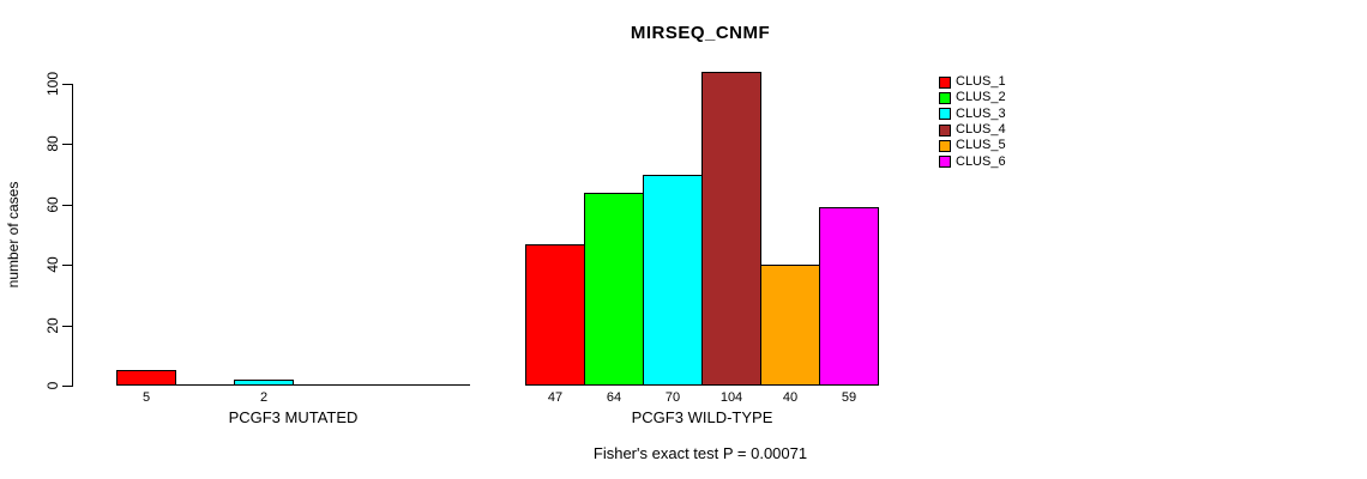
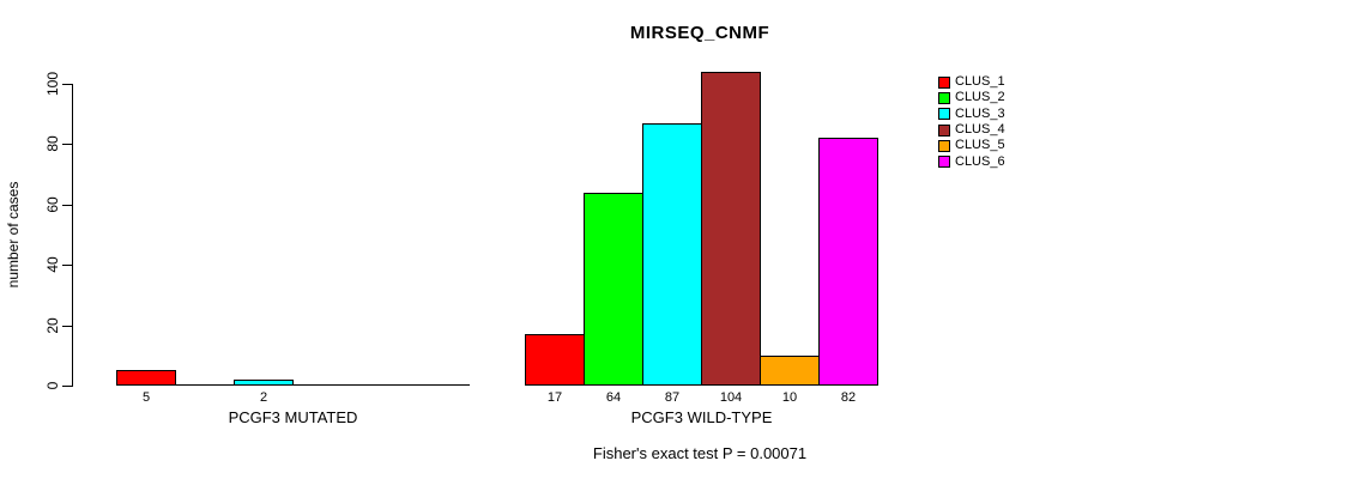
CLUS_1/PCGF3 WILD-TYPE: 47 -> 17
CLUS_3/PCGF3 WILD-TYPE: 70 -> 87
CLUS_5/PCGF3 WILD-TYPE: 40 -> 10
CLUS_6/PCGF3 WILD-TYPE: 59 -> 82
